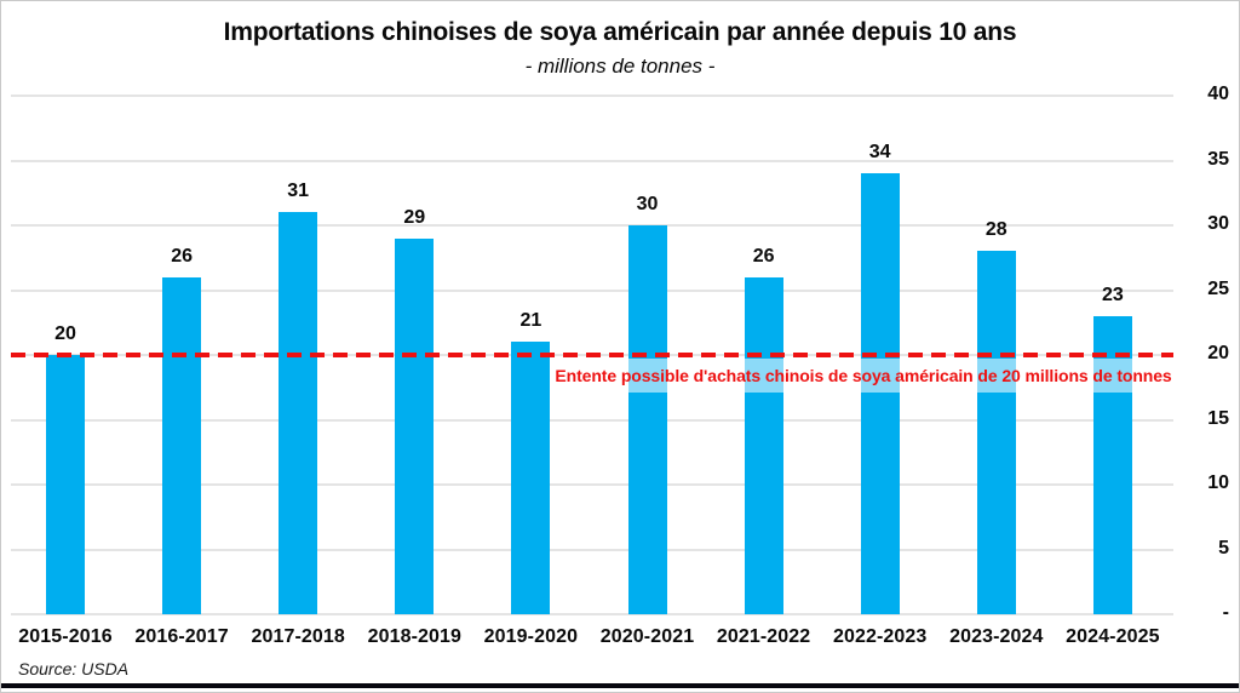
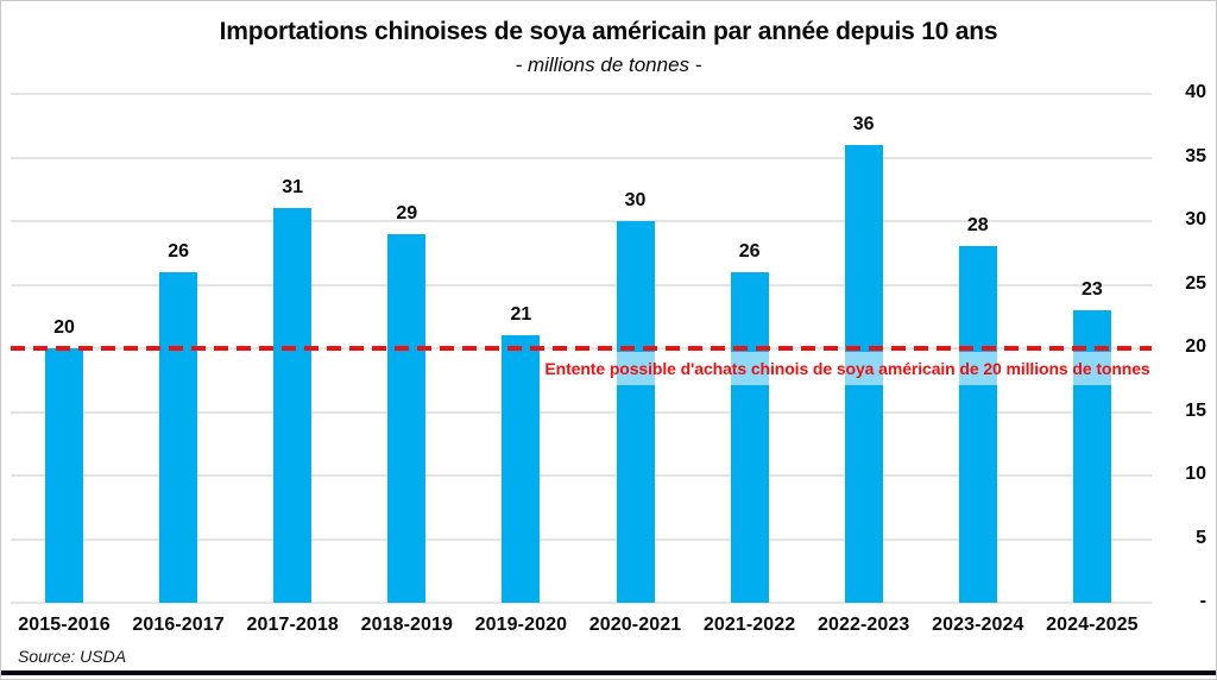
2022-2023: 34 -> 36
